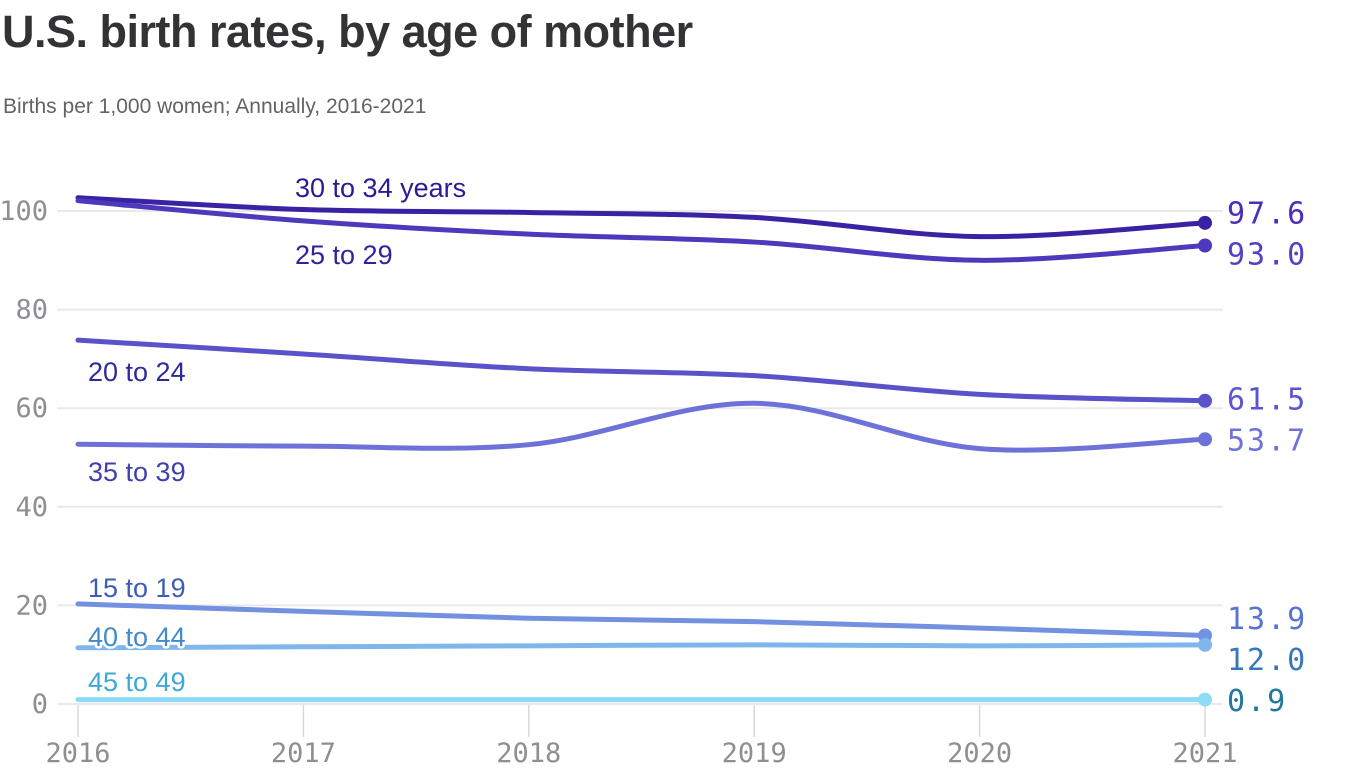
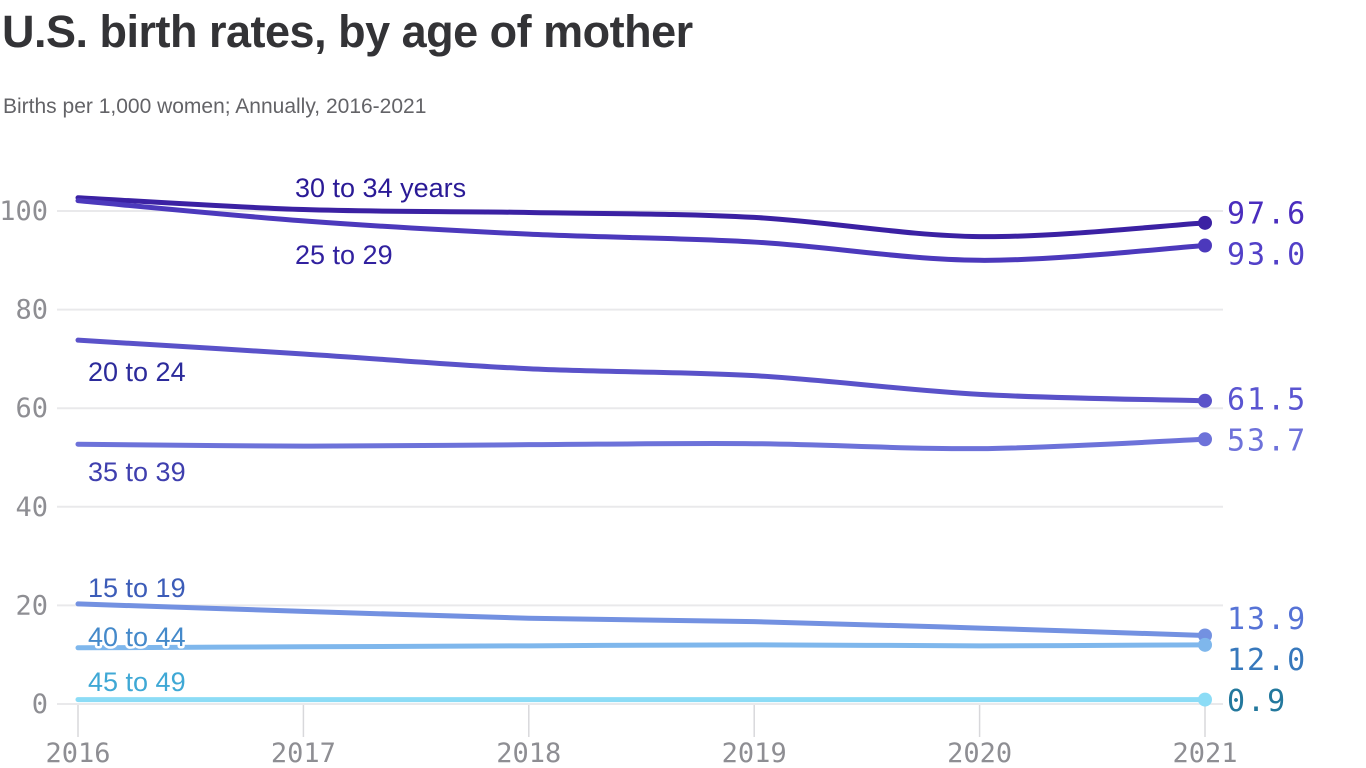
35 to 39/2019: 61 -> 53
